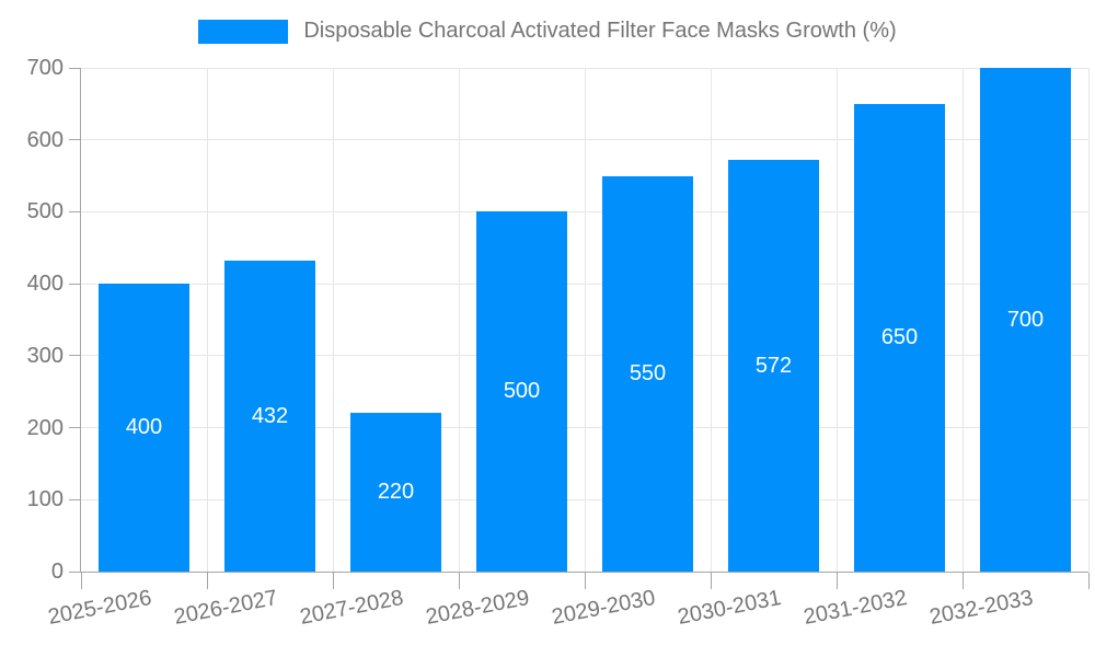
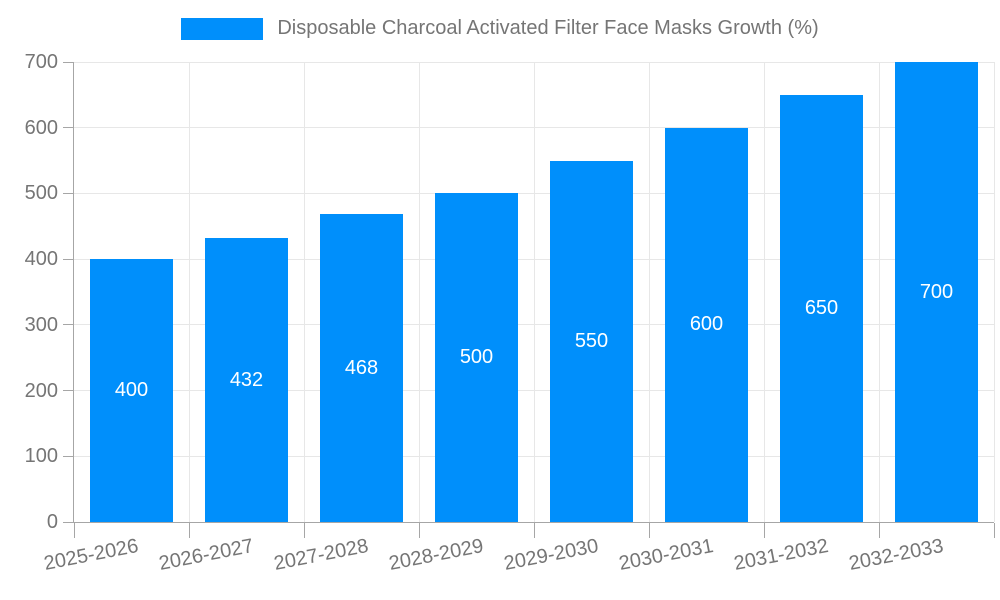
2027-2028: 220 -> 468
2030-2031: 572 -> 600
